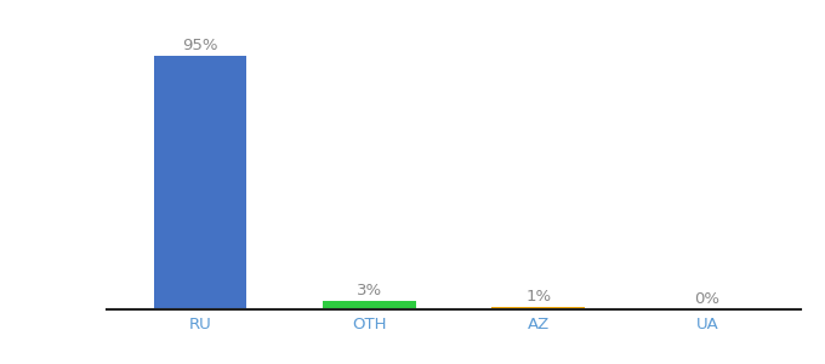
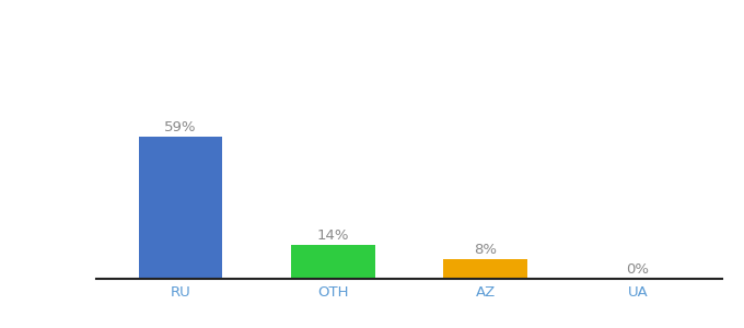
RU: 95% -> 59%
OTH: 3% -> 14%
AZ: 1% -> 8%
